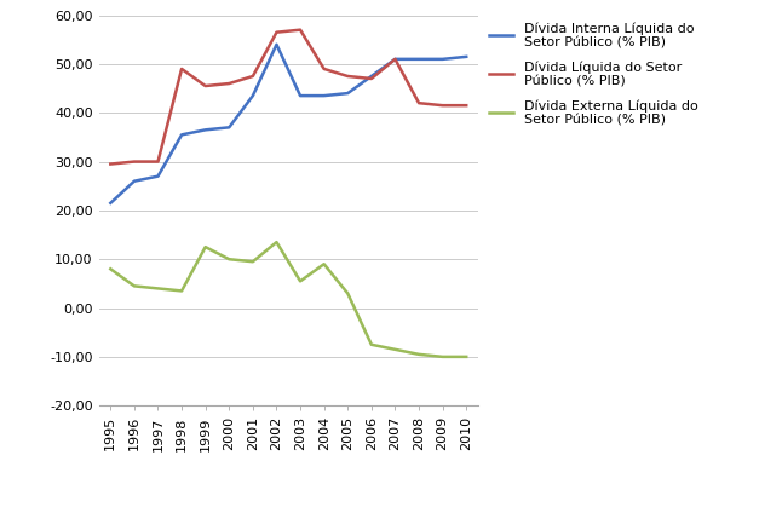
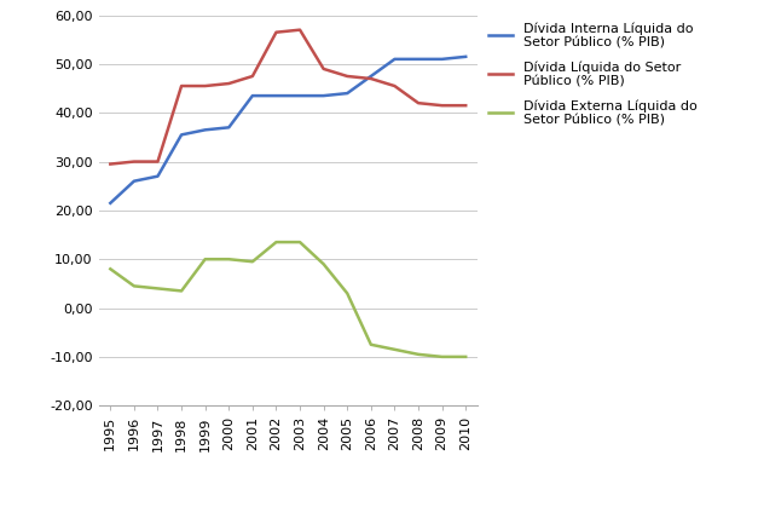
Dívida Líquida do Setor Público (% PIB)/1998: 49,0 -> 45,5
Dívida Externa Líquida do Setor Público (% PIB)/1999: 12,5 -> 10,0
Dívida Interna Líquida do Setor Público (% PIB)/2002: 54,0 -> 43,5
Dívida Externa Líquida do Setor Público (% PIB)/2003: 5,5 -> 13,5
Dívida Líquida do Setor Público (% PIB)/2007: 51,0 -> 45,5
